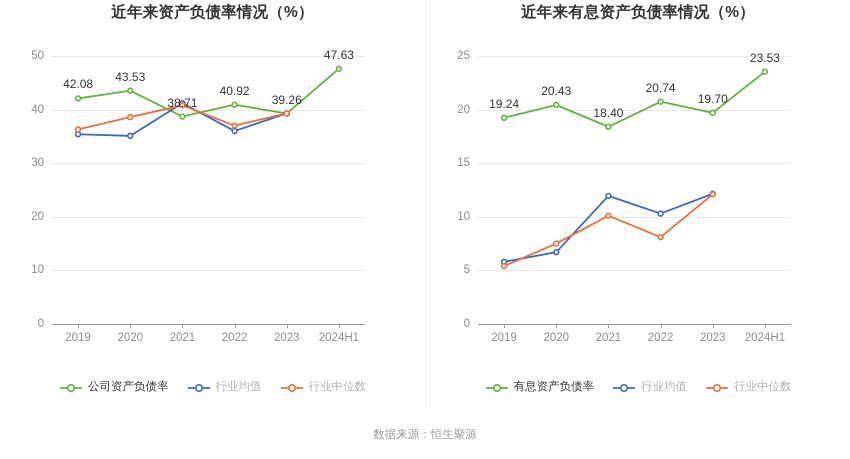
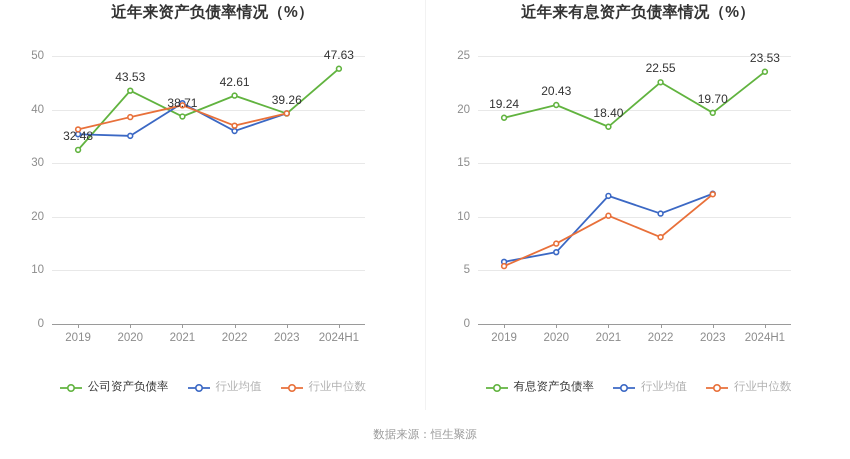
近年来资产负债率情况（%）/公司资产负债率/2019: 42.08 -> 32.48
近年来资产负债率情况（%）/公司资产负债率/2022: 40.92 -> 42.61
近年来有息资产负债率情况（%）/有息资产负债率/2022: 20.74 -> 22.55
